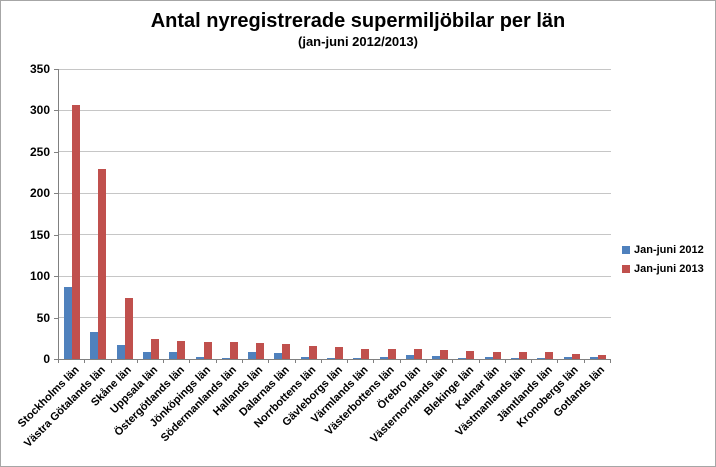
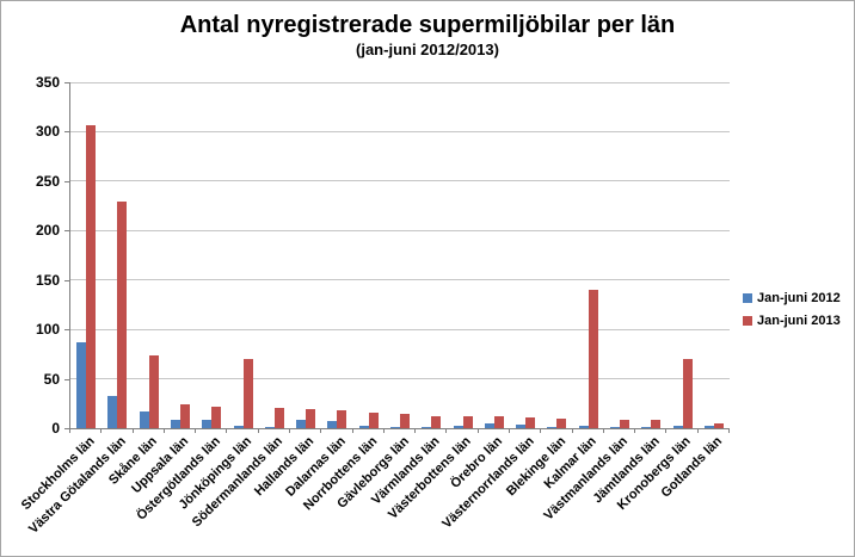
Jan-juni 2013/Jönköpings län: 20 -> 70
Jan-juni 2013/Kalmar län: 10 -> 140
Jan-juni 2013/Kronobergs län: 10 -> 70
